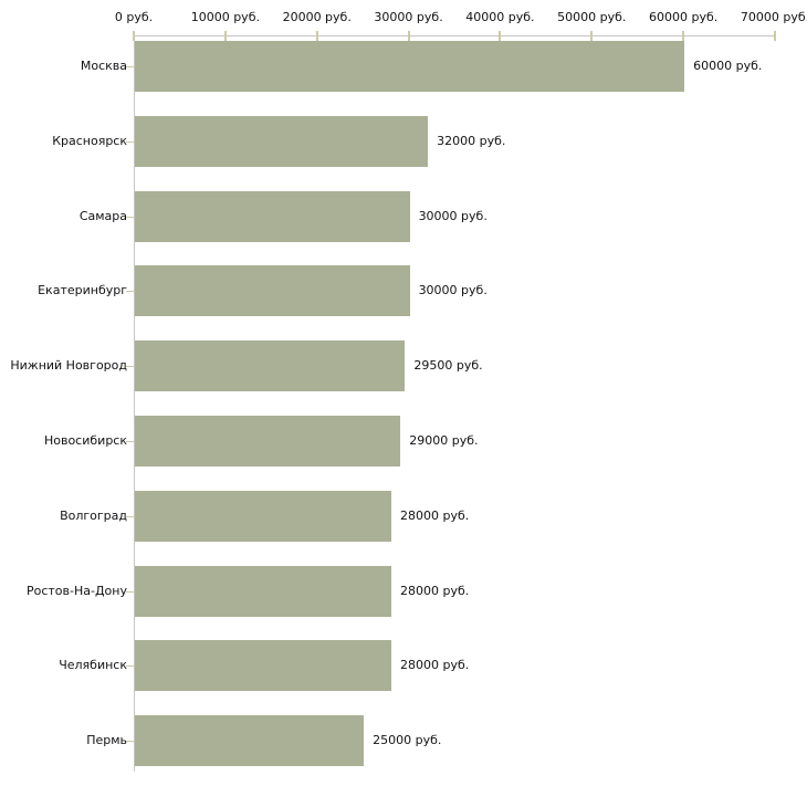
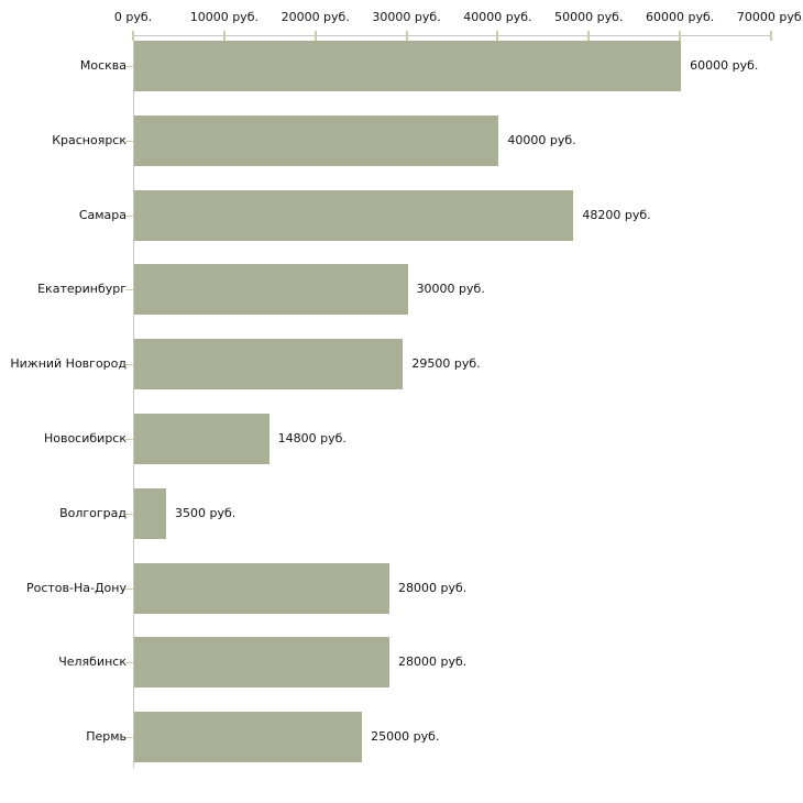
Красноярск: 32000 -> 40000
Самара: 30000 -> 48200
Новосибирск: 29000 -> 14800
Волгоград: 28000 -> 3500
